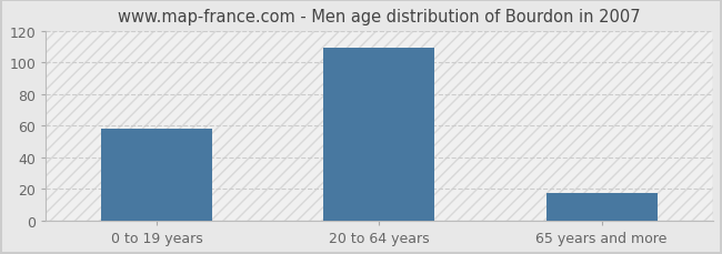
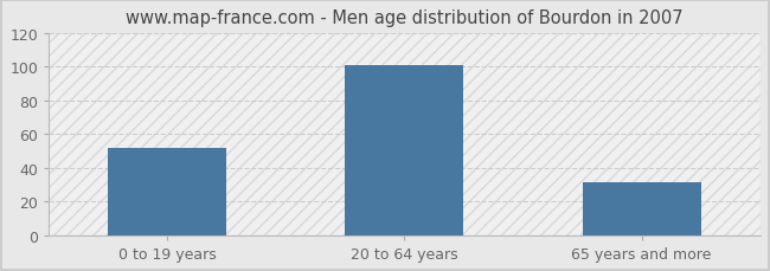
0 to 19 years: 58 -> 52
20 to 64 years: 109 -> 101
65 years and more: 17 -> 31
